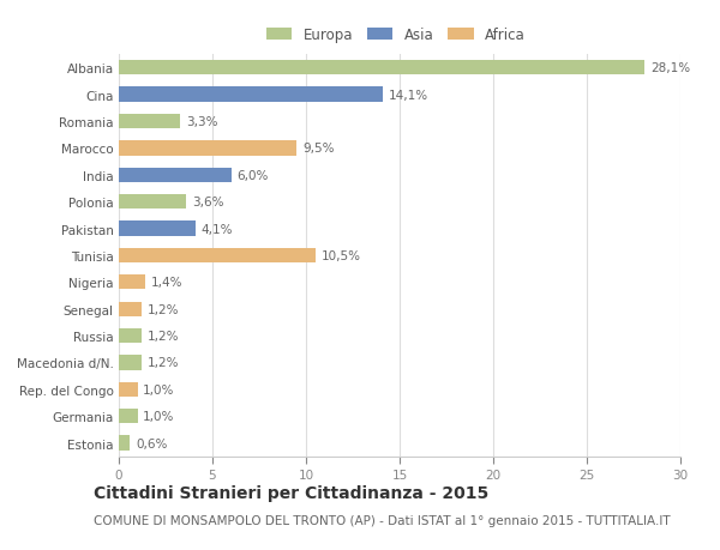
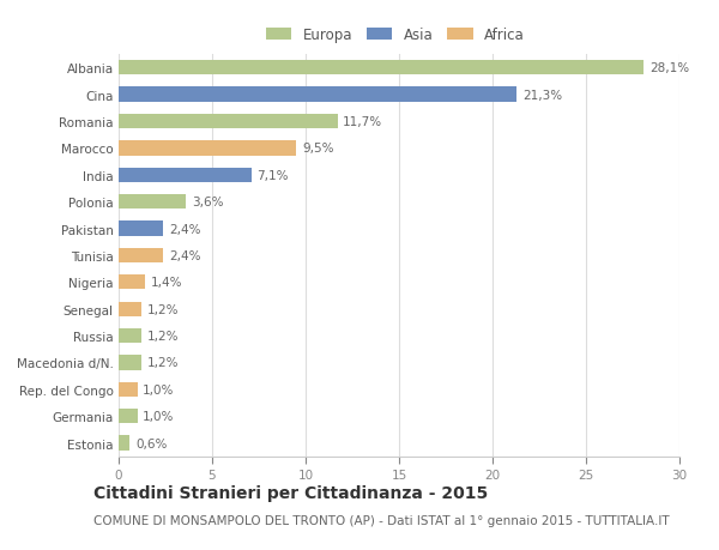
Cina: 14,1% -> 21,3%
Romania: 3,3% -> 11,7%
India: 6,0% -> 7,1%
Pakistan: 4,1% -> 2,4%
Tunisia: 10,5% -> 2,4%
